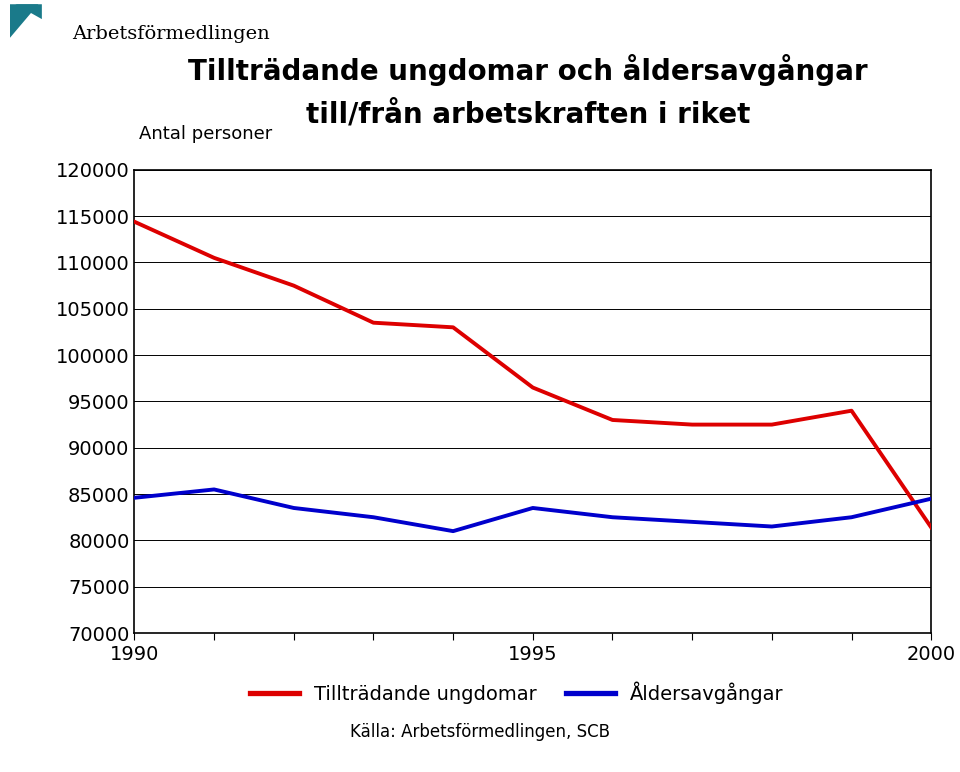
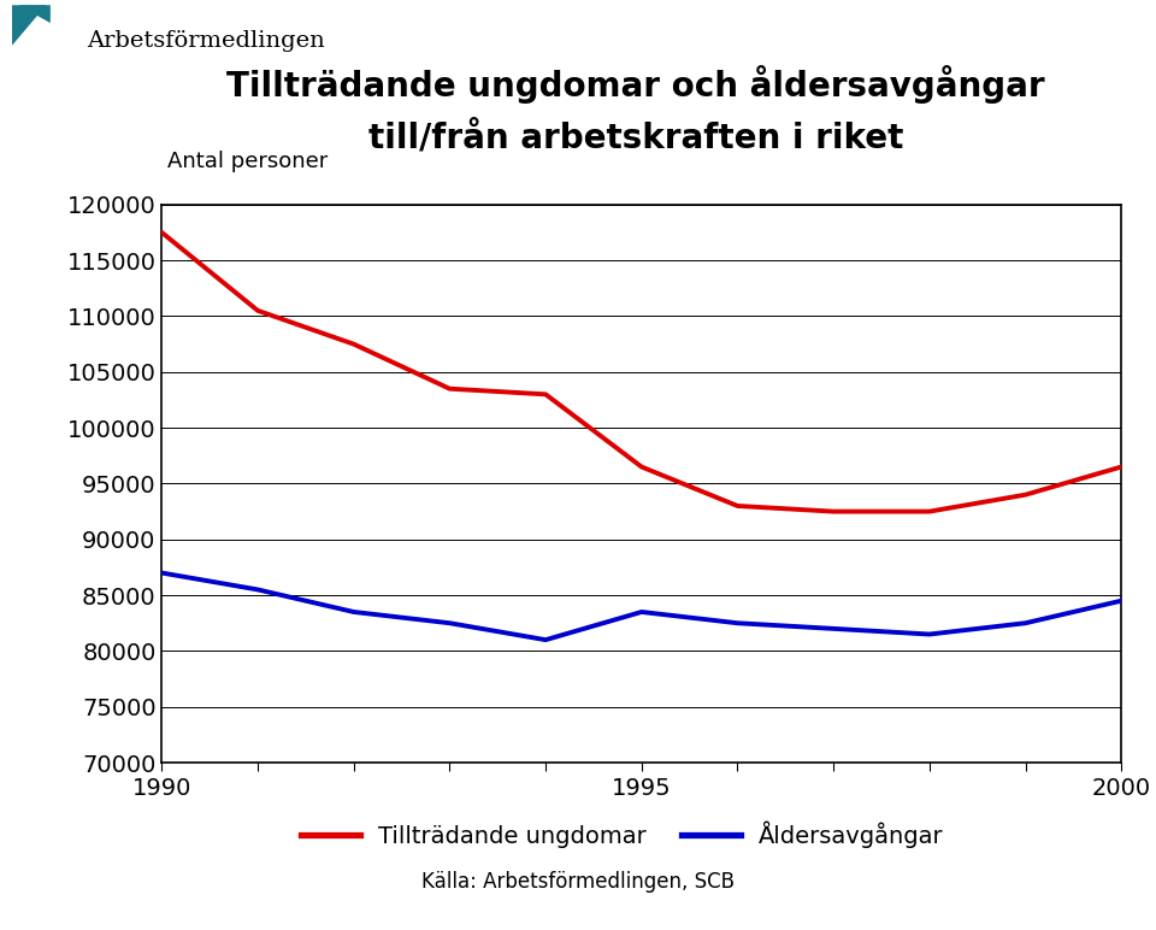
Tillträdande ungdomar/1990: 114400 -> 117500
Åldersavgångar/1990: 84600 -> 87000
Tillträdande ungdomar/2000: 81400 -> 96500
